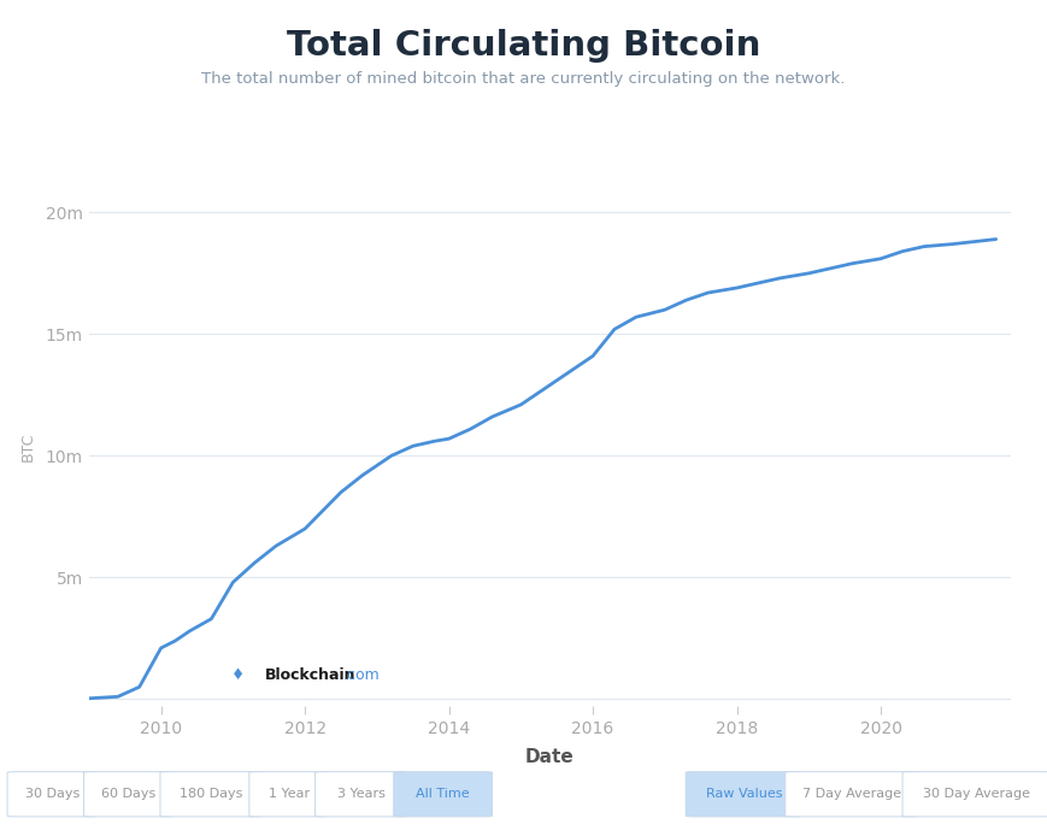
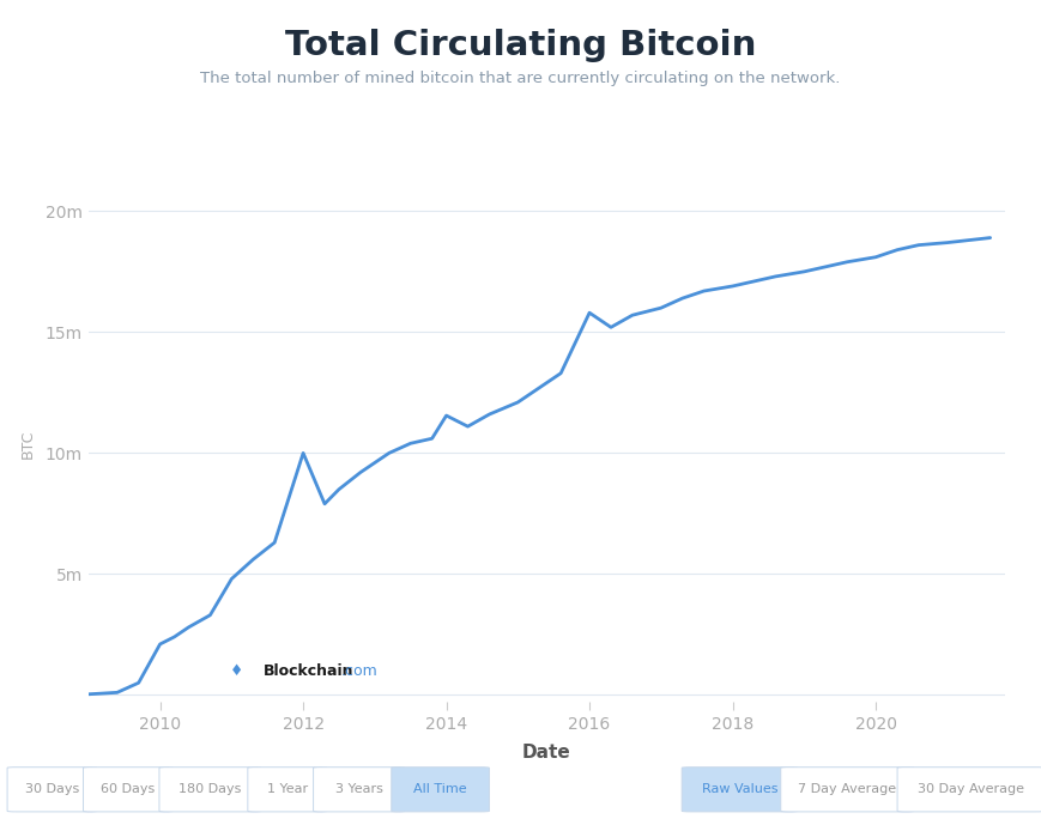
2012: 7.00m -> 10.00m
2014: 10.70m -> 11.55m
2016: 14.10m -> 15.80m
